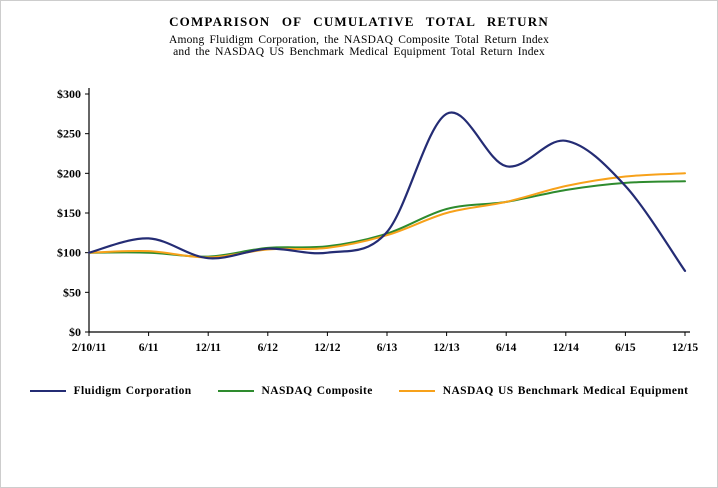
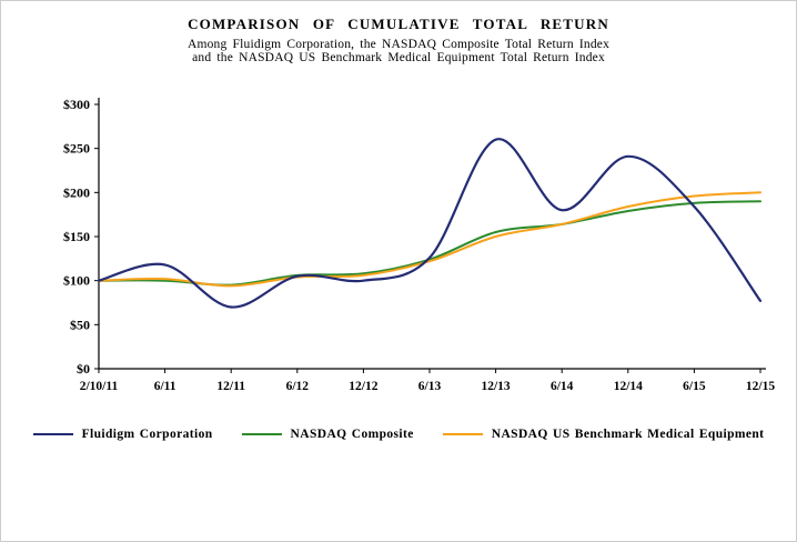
Fluidigm Corporation/12/11: $90 -> $70
Fluidigm Corporation/12/13: $280 -> $260
Fluidigm Corporation/6/14: $210 -> $180
